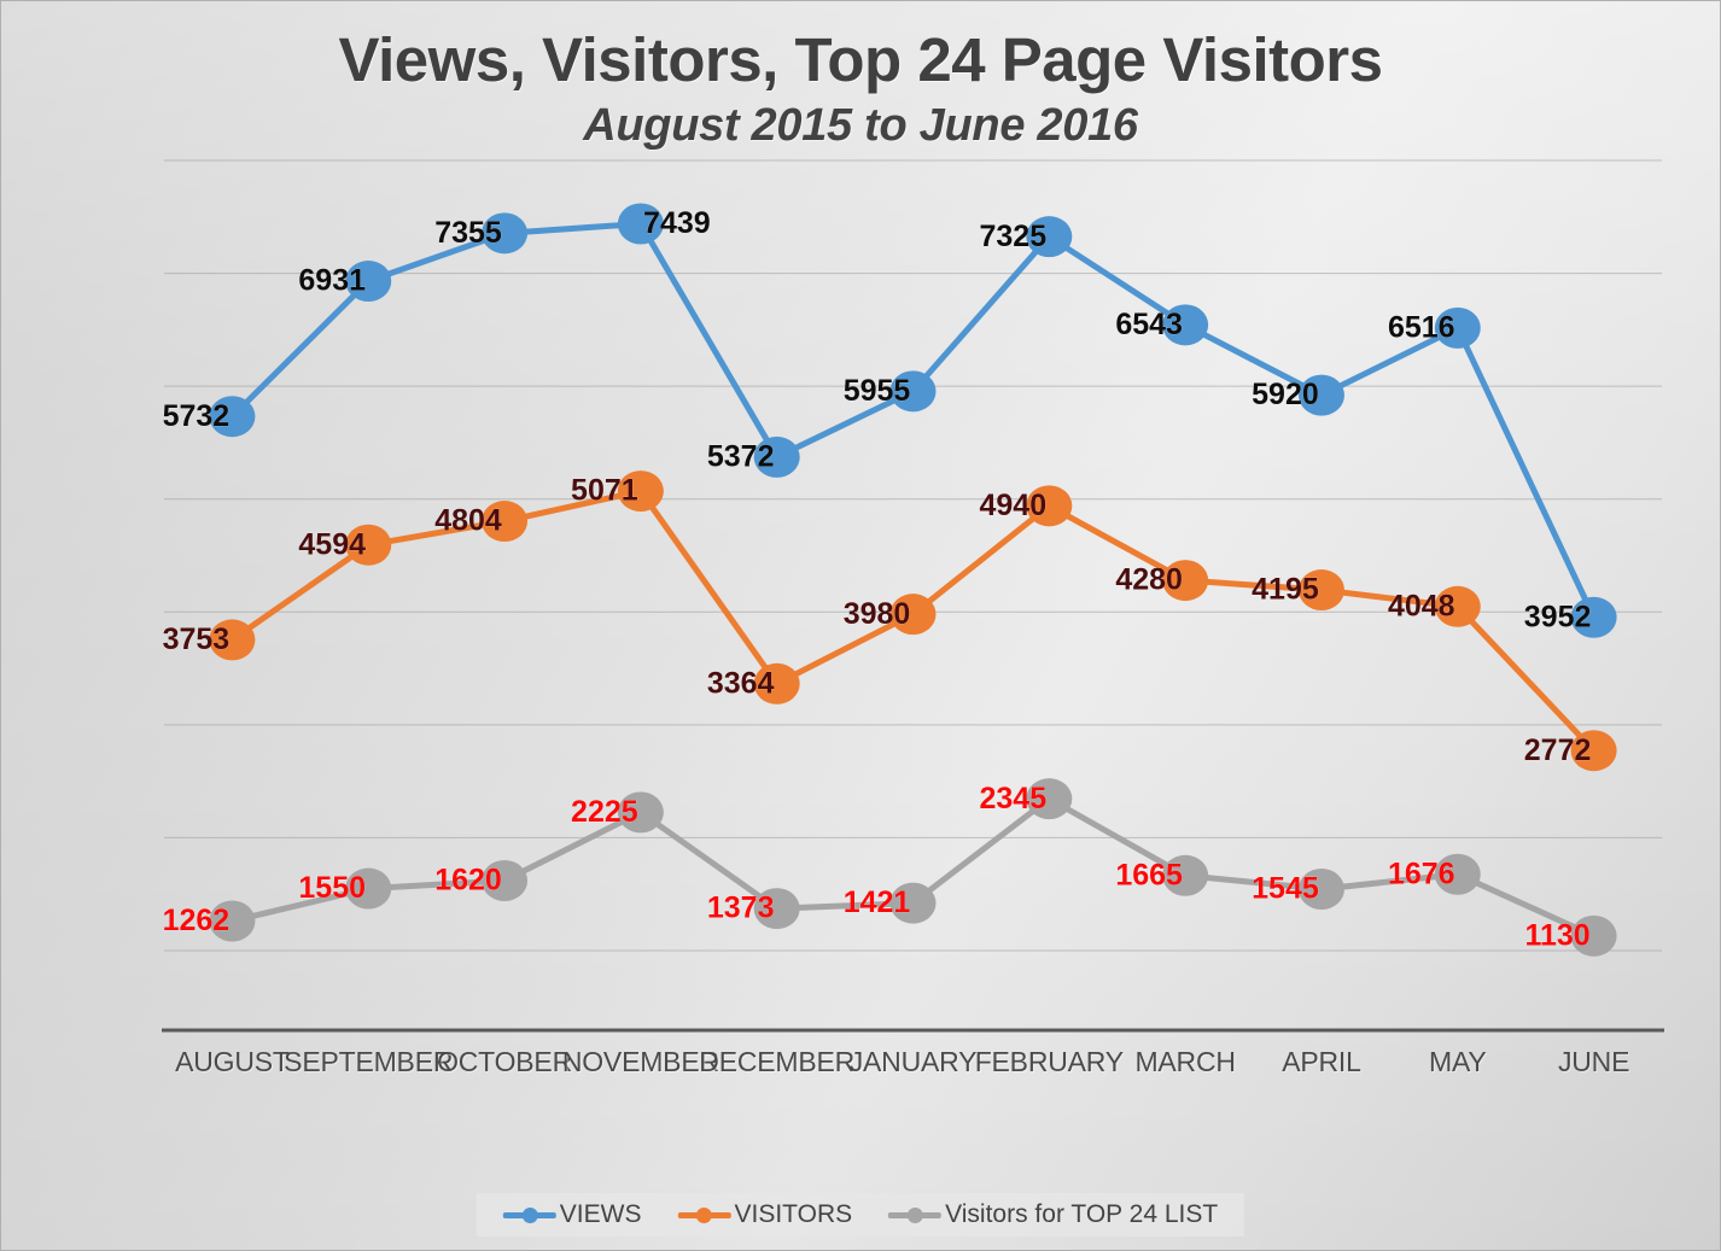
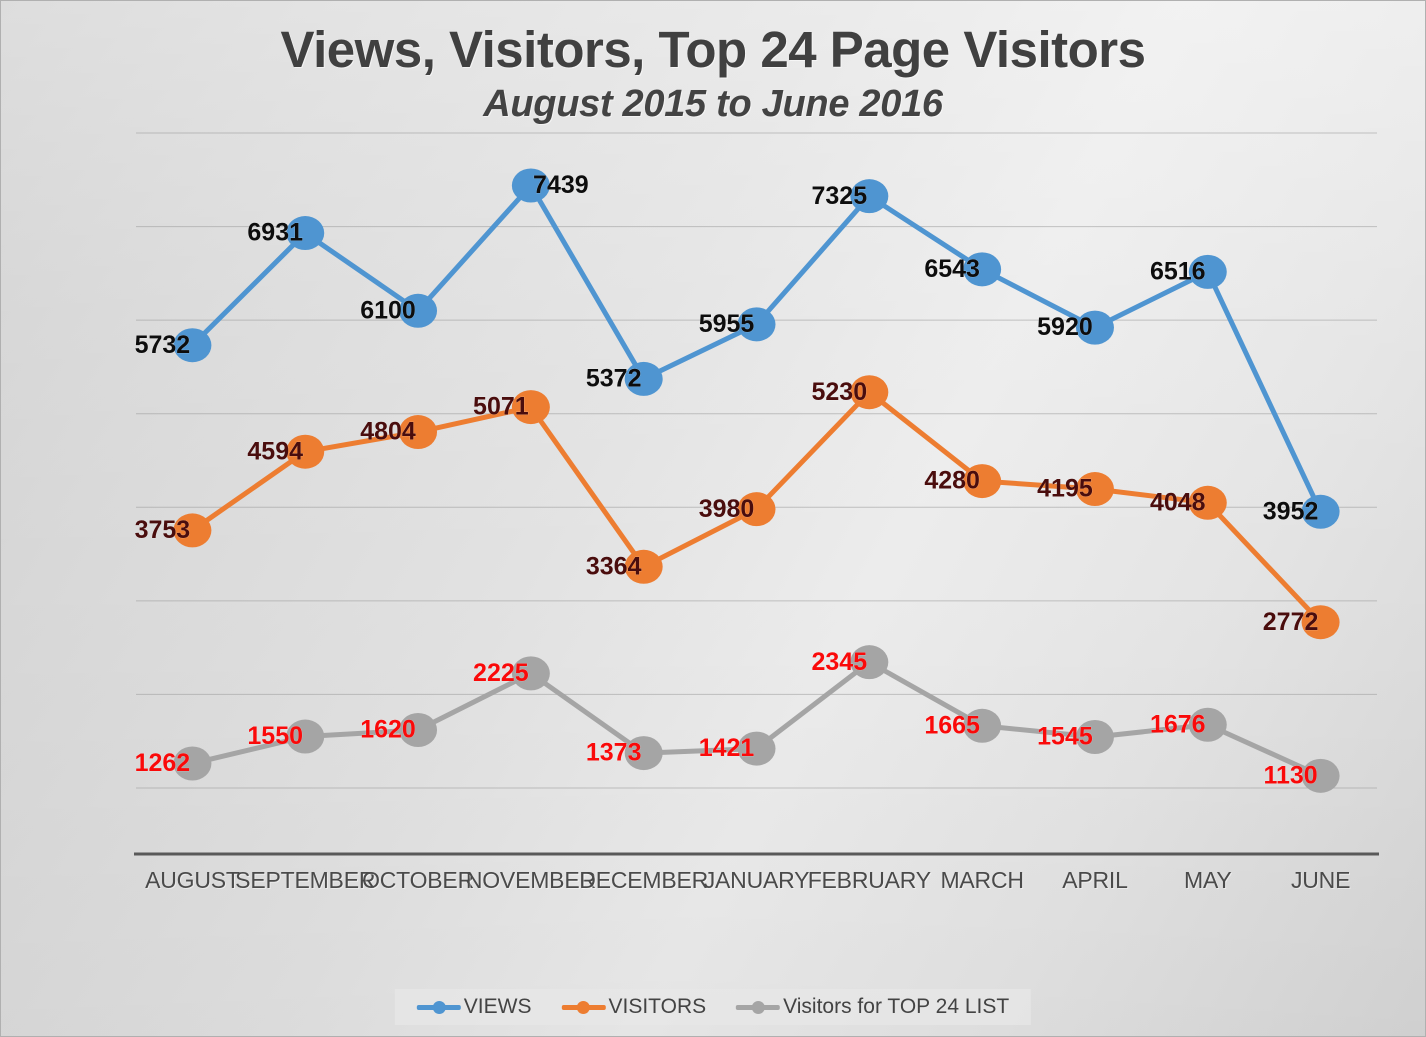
VIEWS/OCTOBER: 7355 -> 6100
VISITORS/FEBRUARY: 4940 -> 5230
